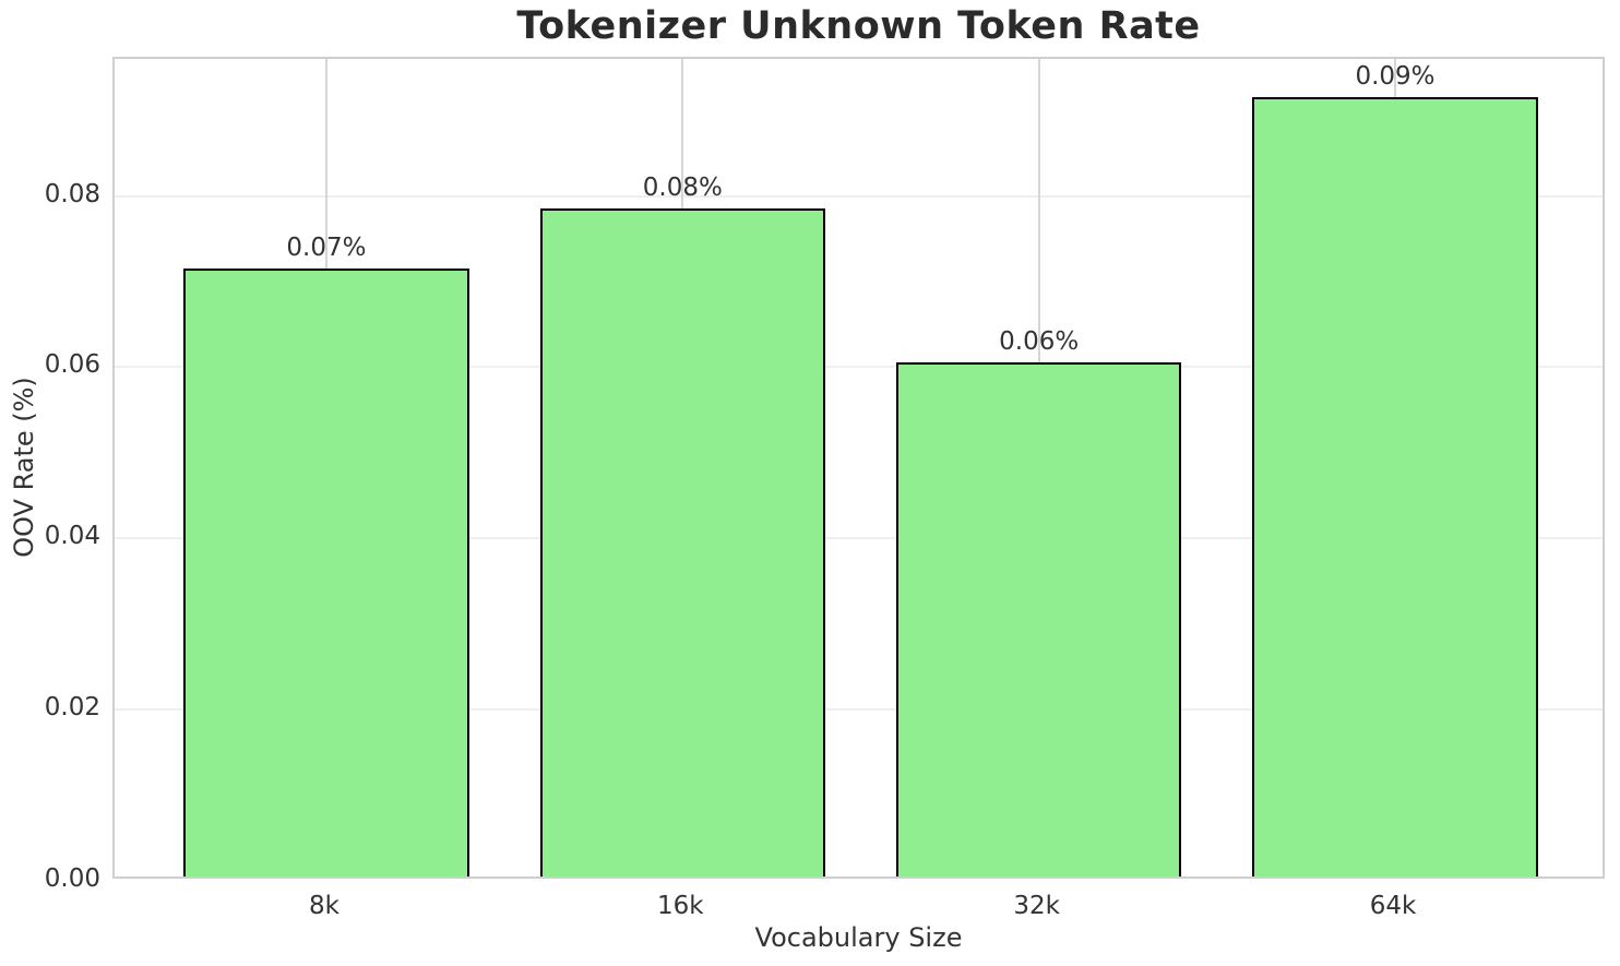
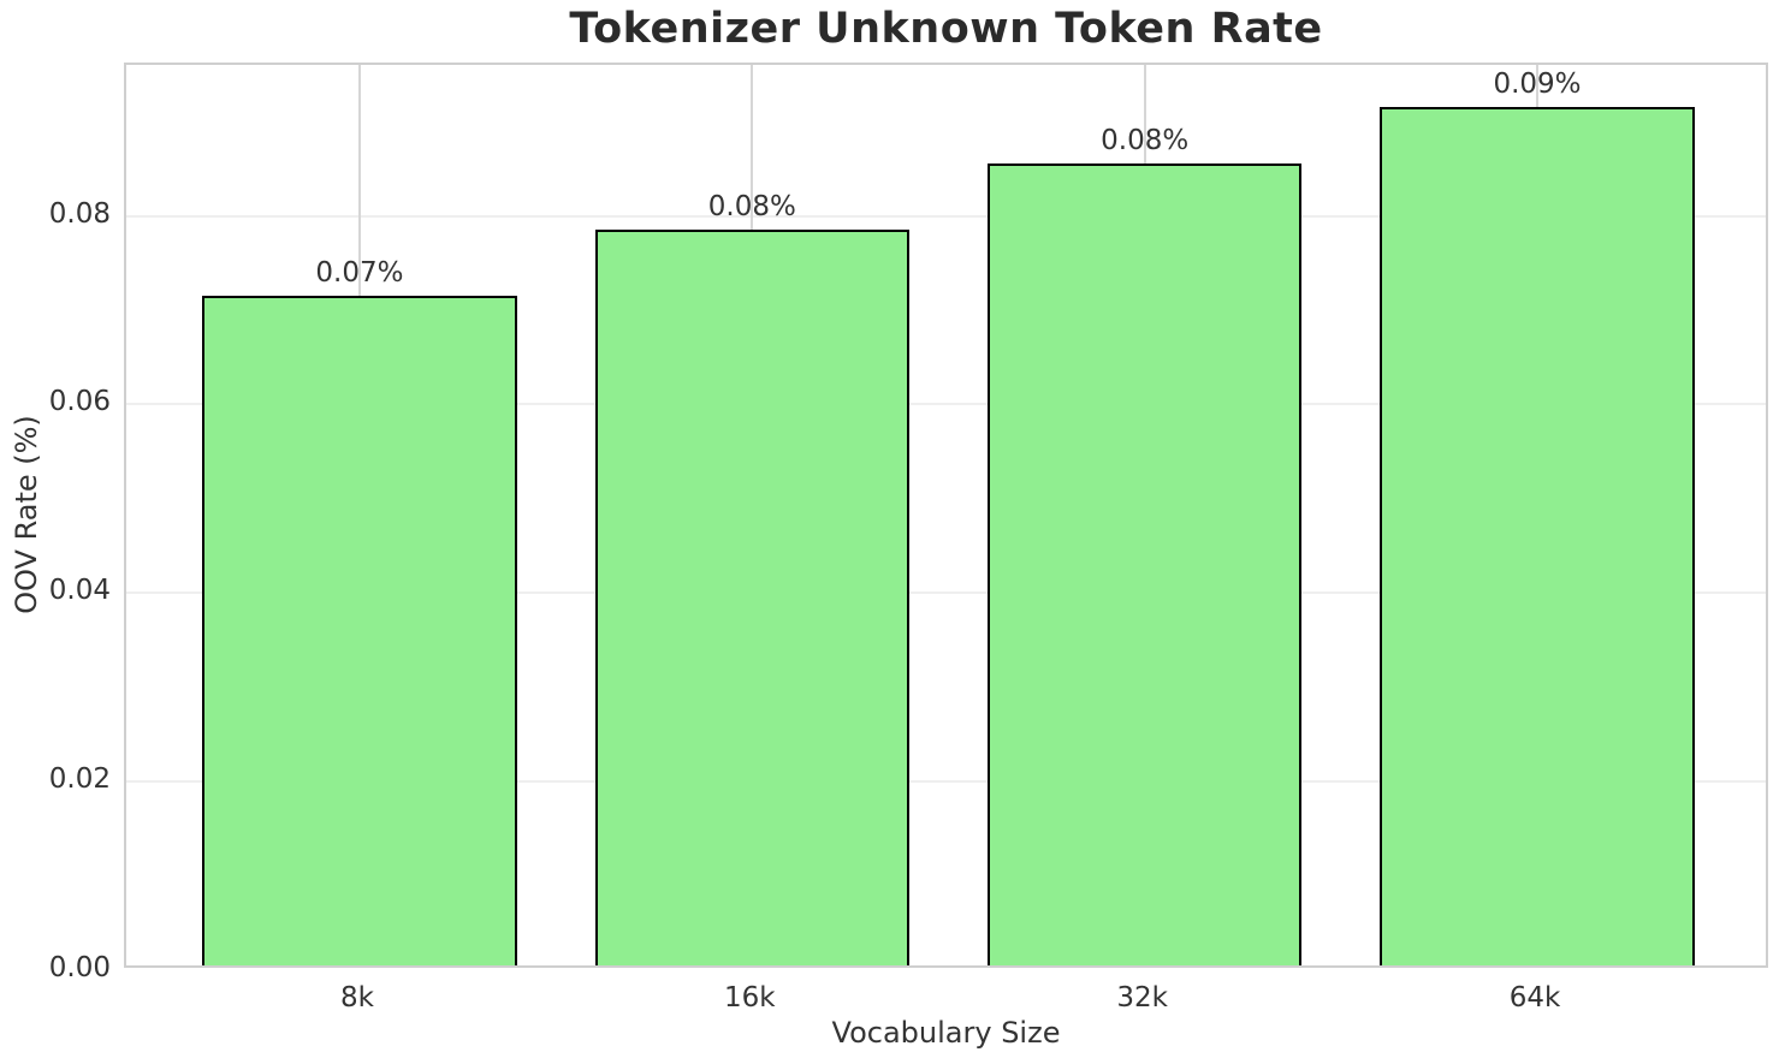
32k: 0.06% -> 0.08%
